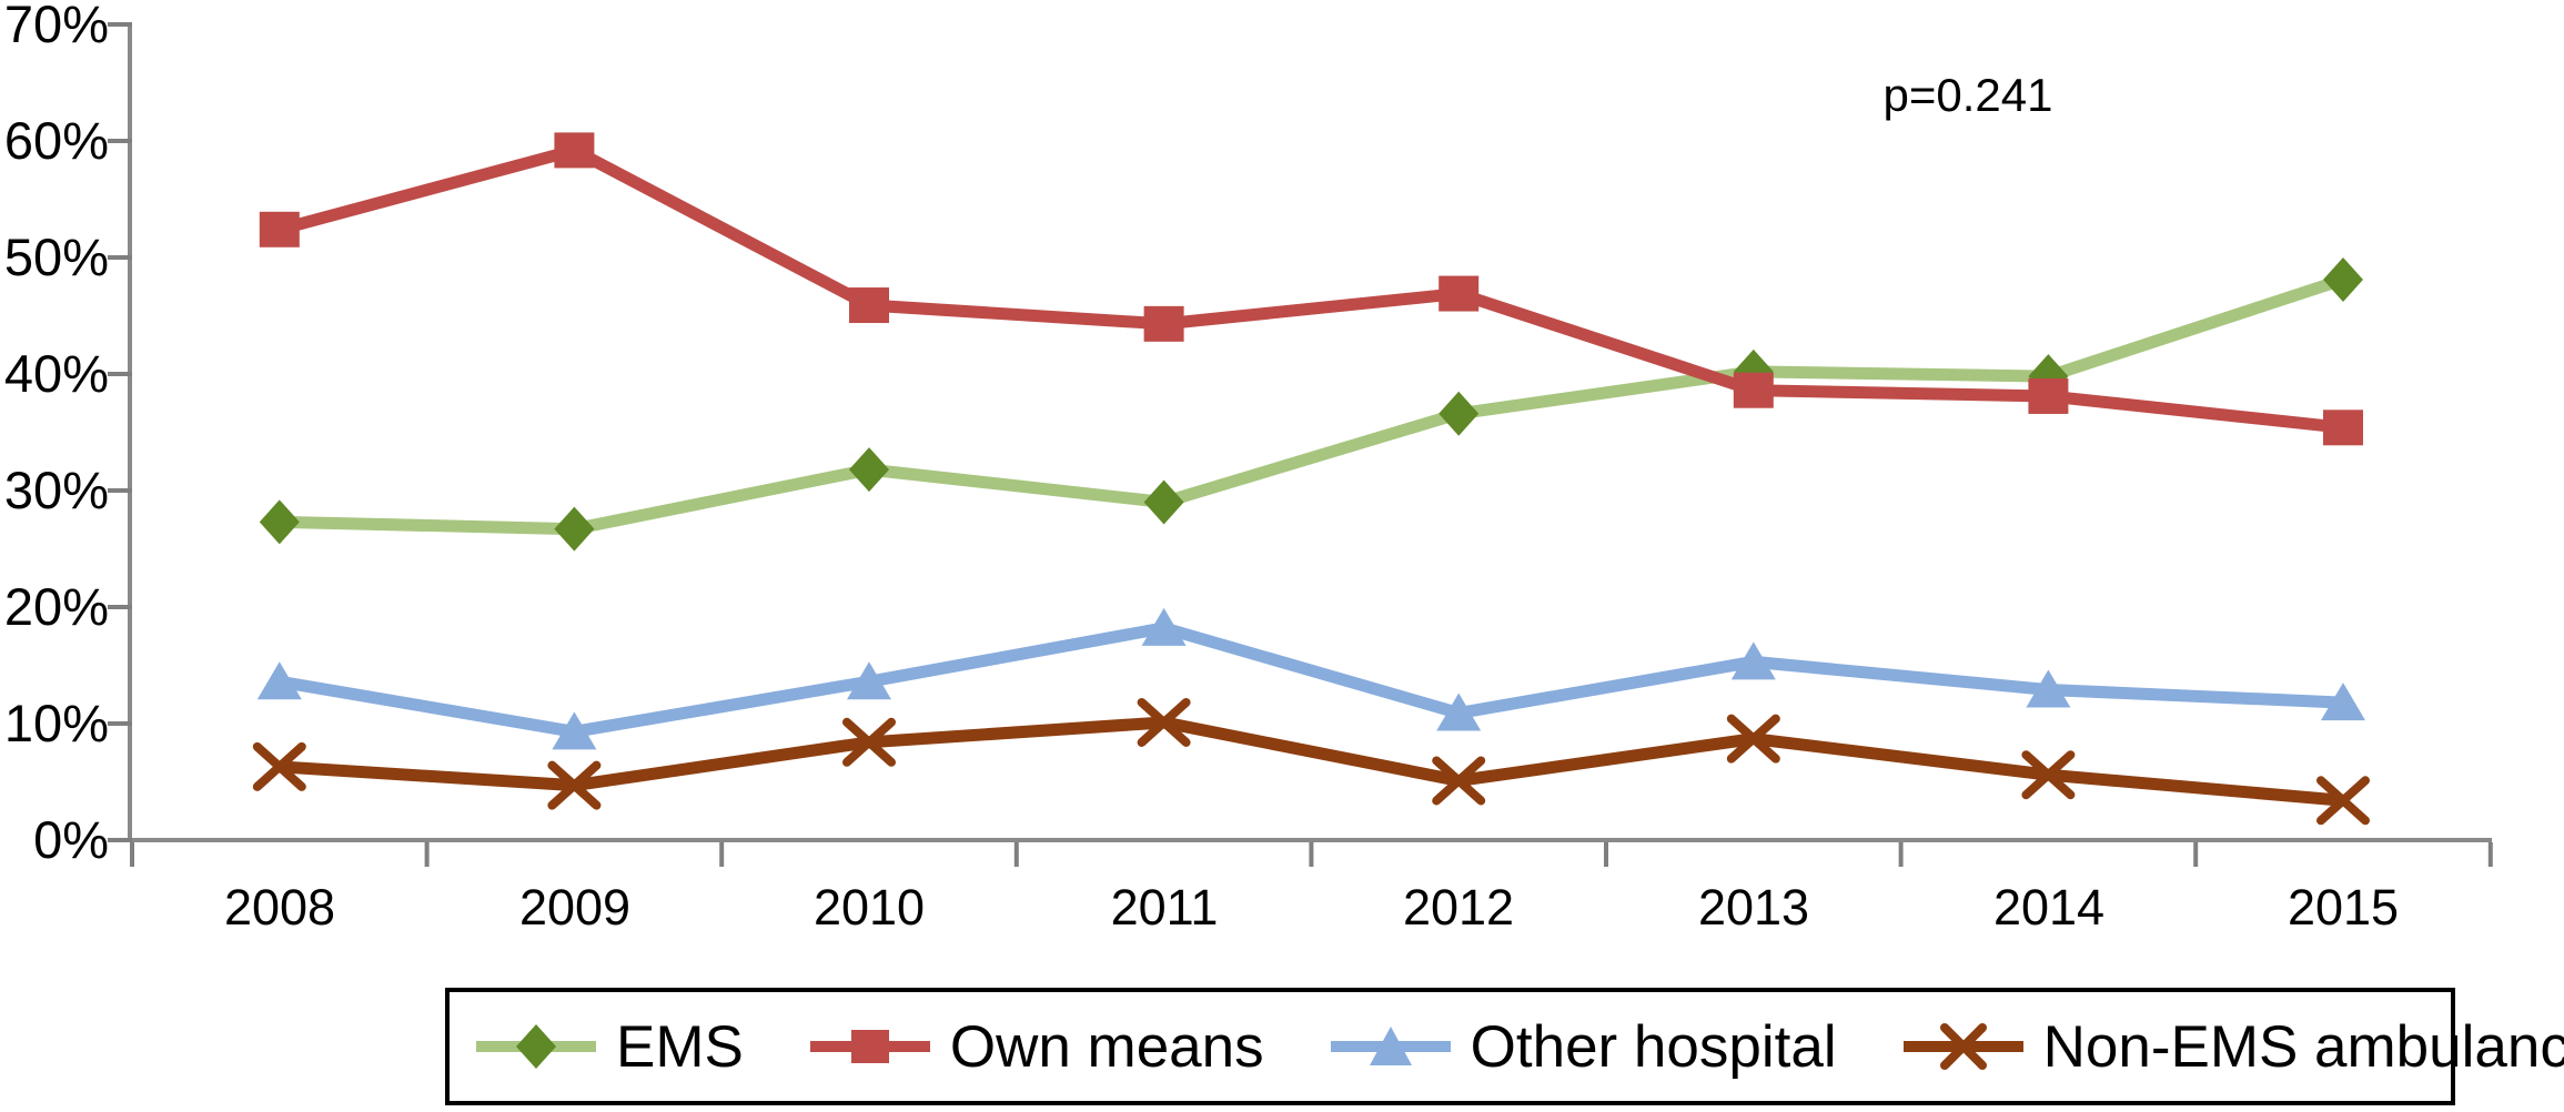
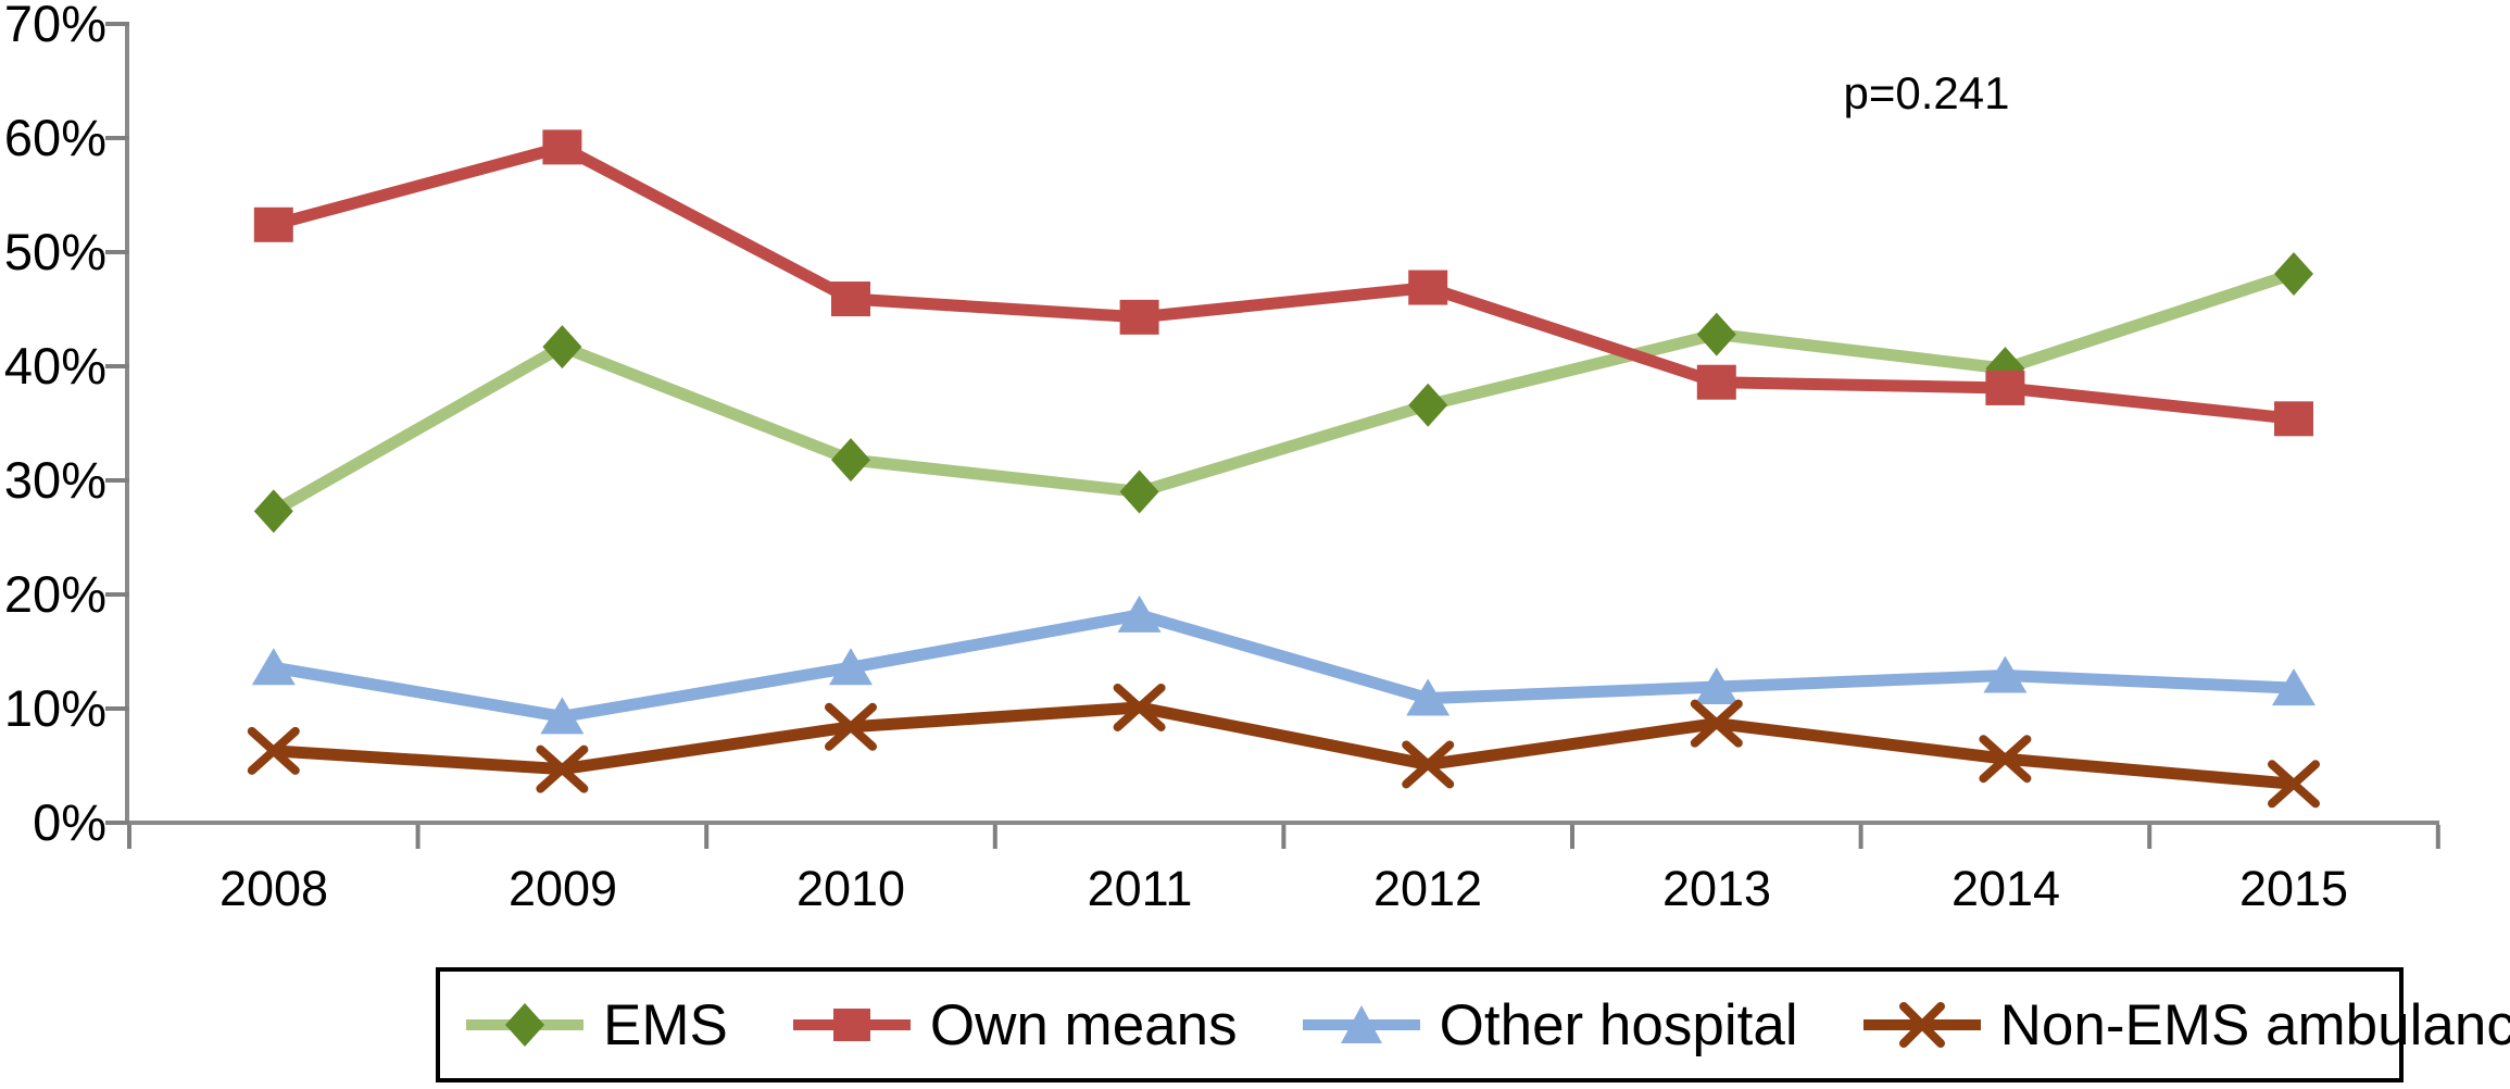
EMS/2009: 26.7% -> 41.7%
EMS/2013: 40.2% -> 42.8%
Other hospital/2013: 15.3% -> 11.9%
